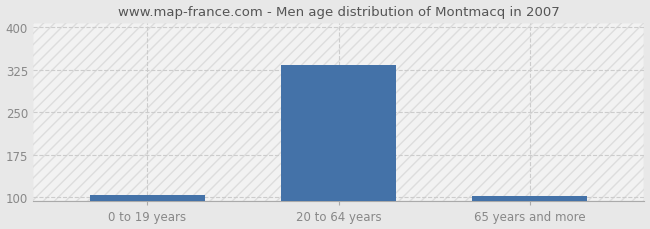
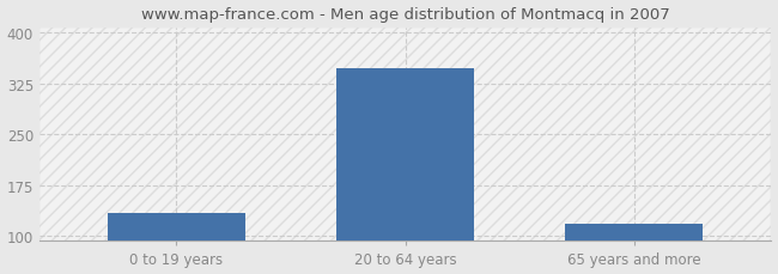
0 to 19 years: 104 -> 134
20 to 64 years: 333 -> 348
65 years and more: 103 -> 118
